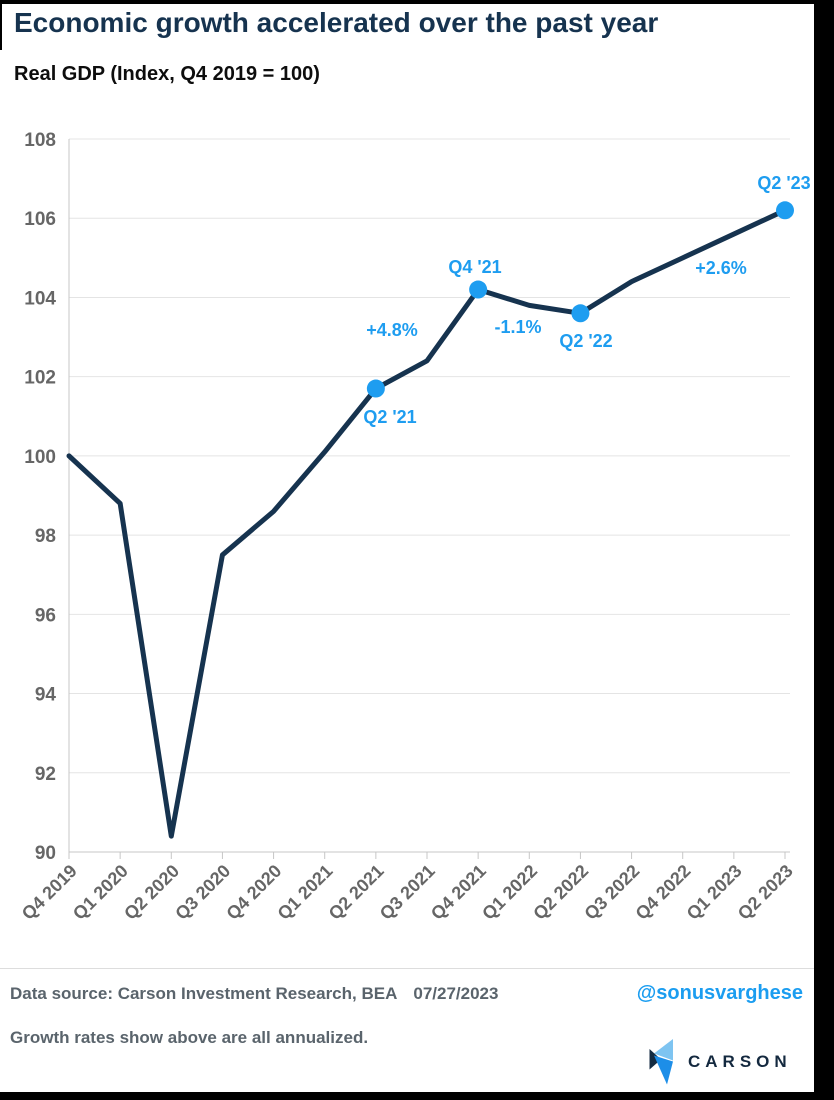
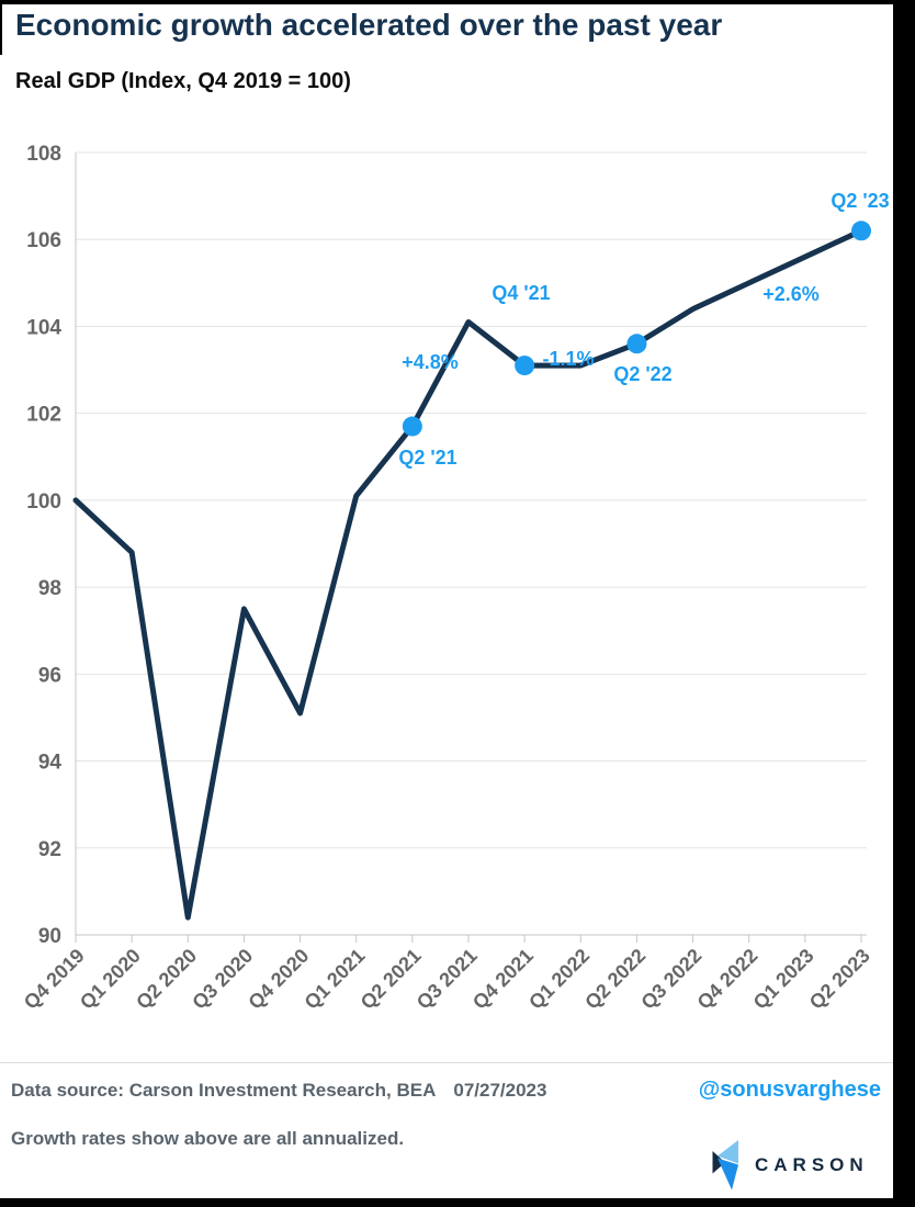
Q4 2020: 98.6 -> 95.1
Q3 2021: 102.4 -> 104.1
Q4 2021: 104.2 -> 103.1
Q1 2022: 103.8 -> 103.1
